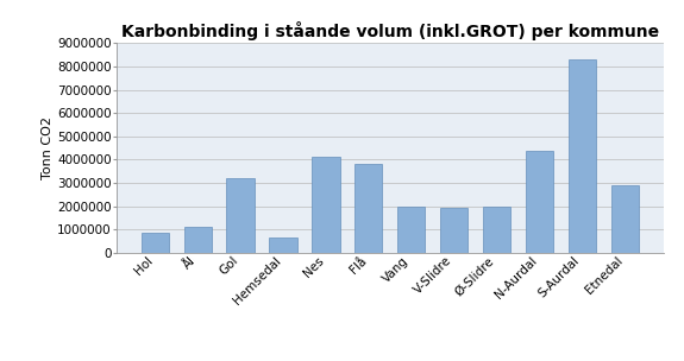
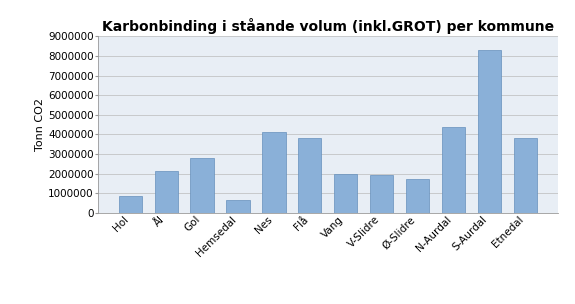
Ål: 1100000 -> 2200000
Gol: 3200000 -> 2800000
Ø-Slidre: 2000000 -> 1700000
Etnedal: 2900000 -> 3800000
